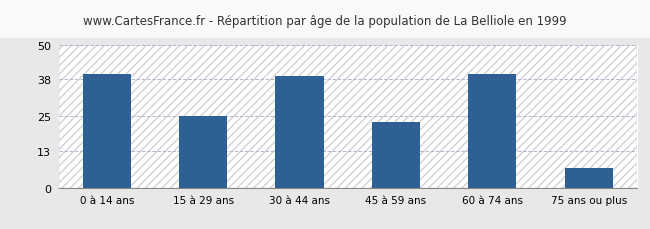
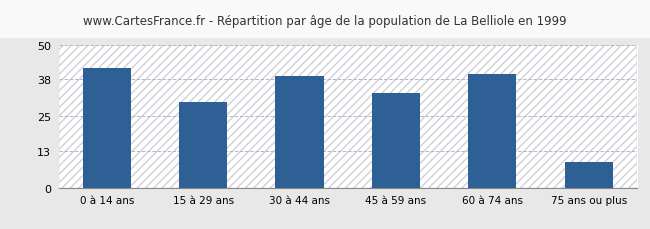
0 à 14 ans: 40 -> 42
15 à 29 ans: 25 -> 30
45 à 59 ans: 23 -> 33
75 ans ou plus: 7 -> 9
